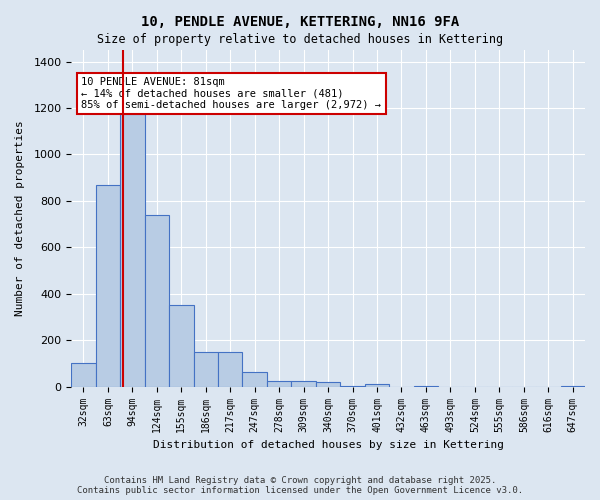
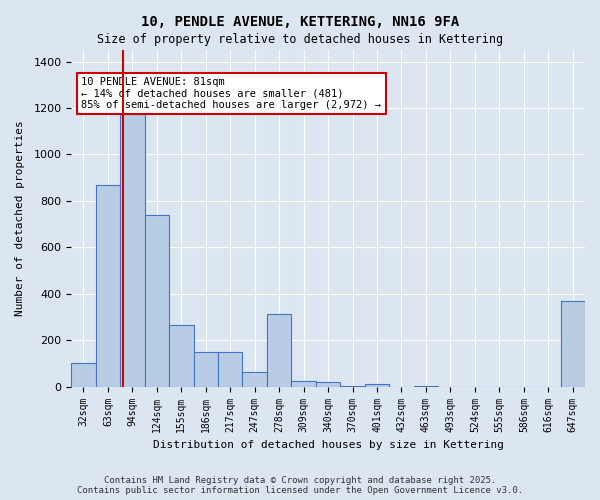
155sqm: 350 -> 265
278sqm: 25 -> 315
647sqm: 5 -> 370
